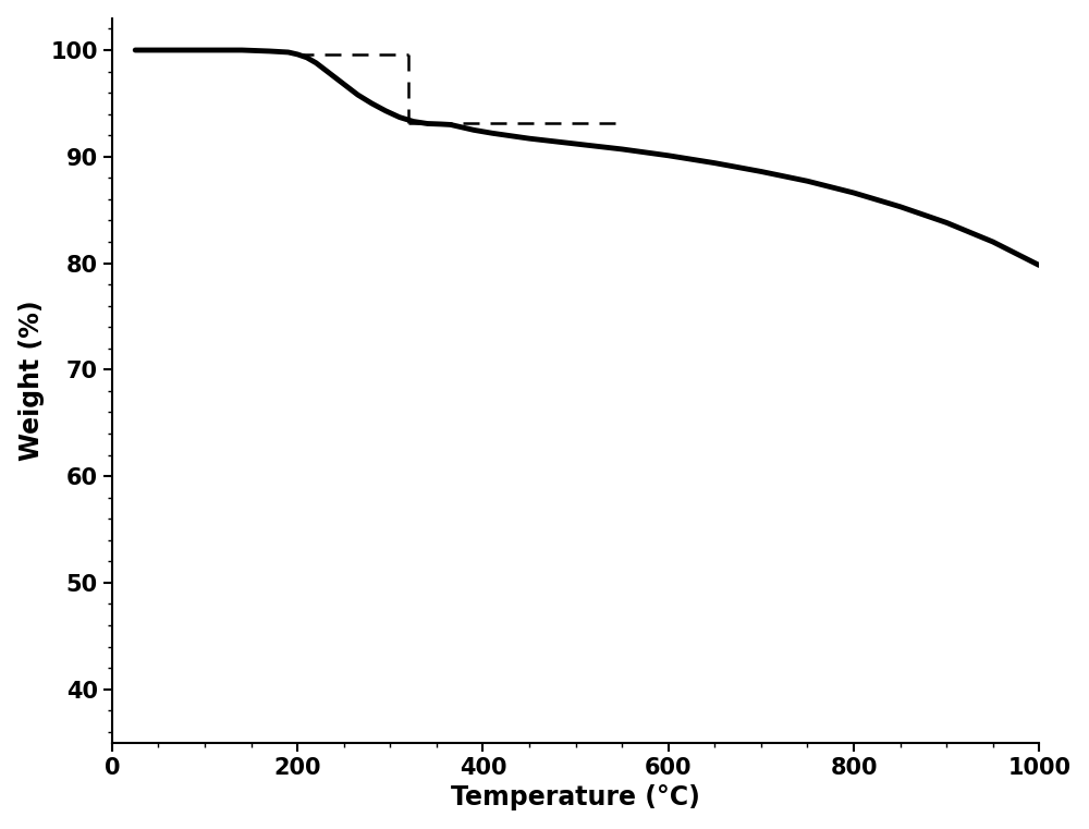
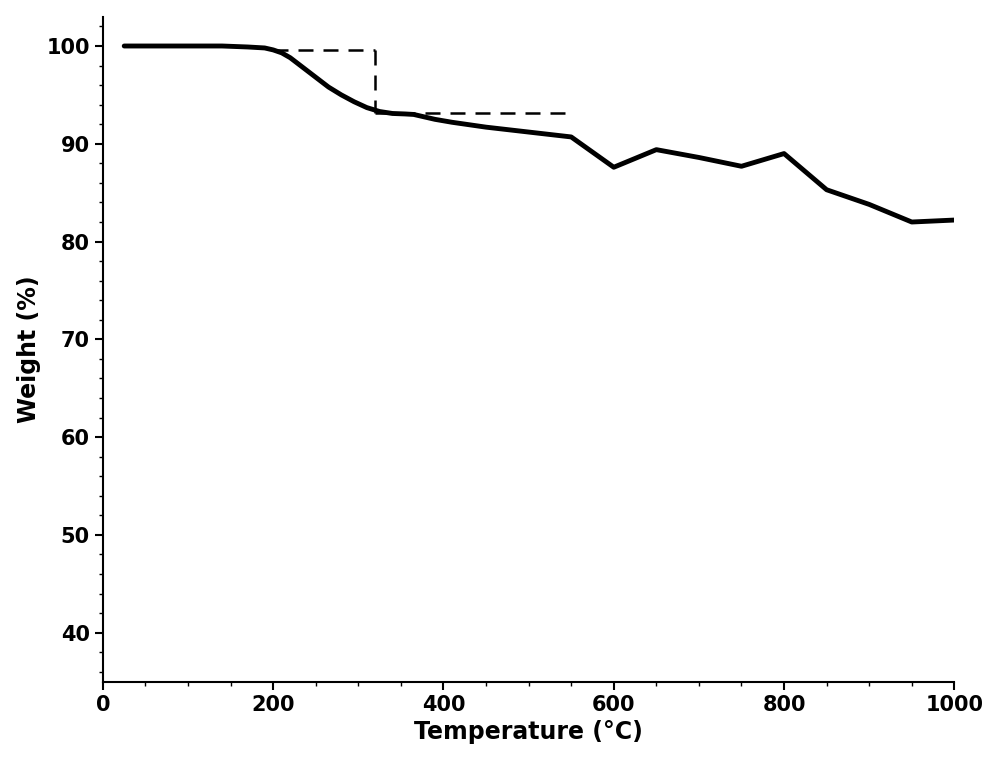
600: 90.1 -> 87.6
800: 86.6 -> 89.0
1000: 79.8 -> 82.2
